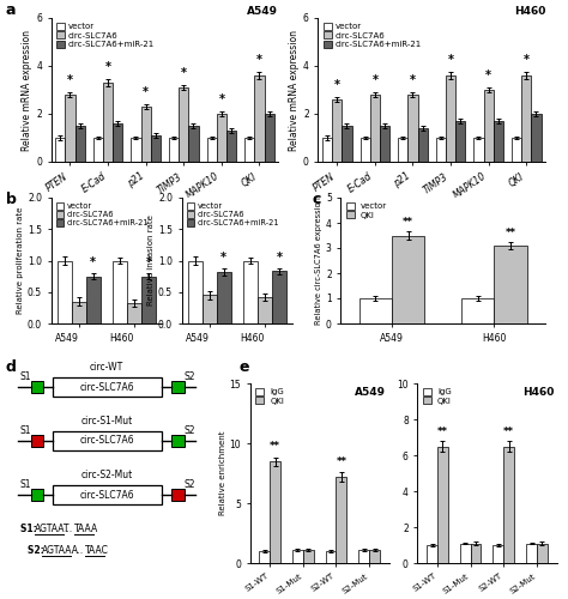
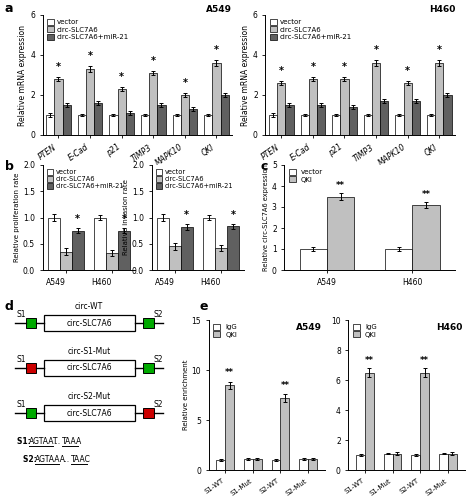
H460/circ-SLC7A6/MAPK10: 3.0 -> 2.6
